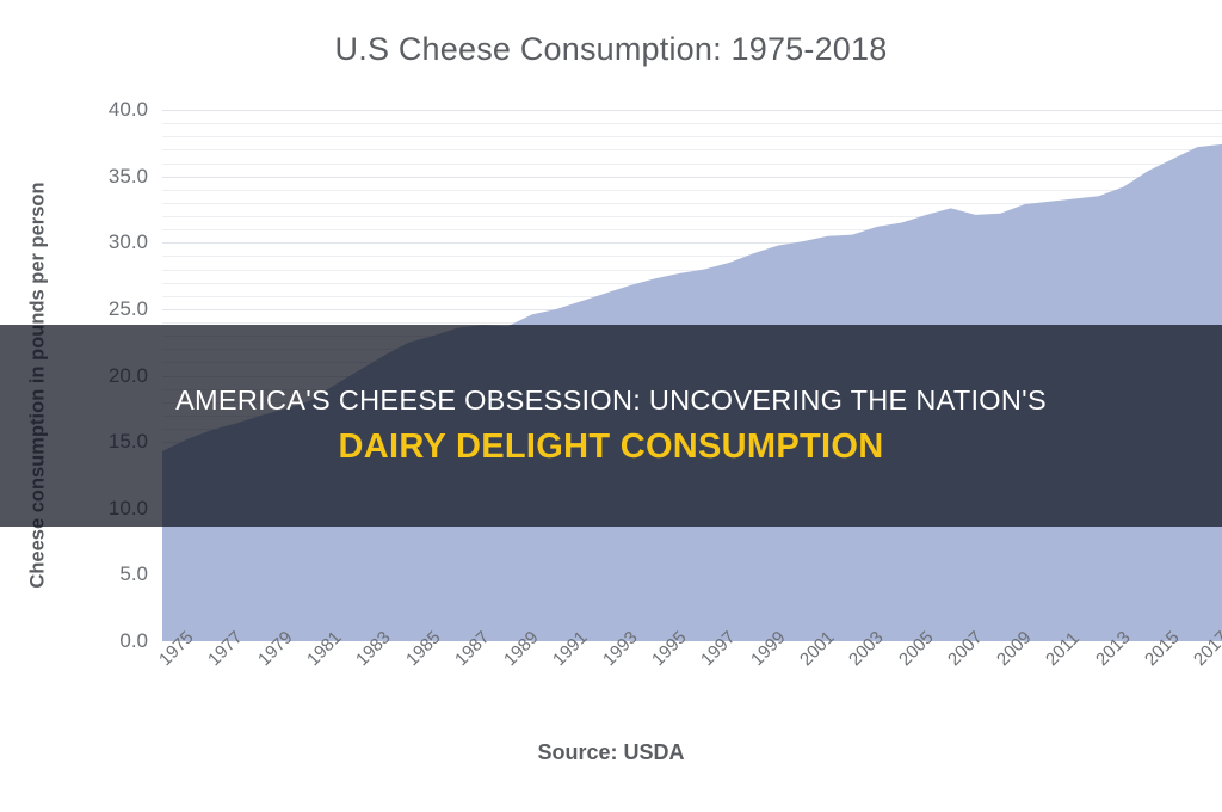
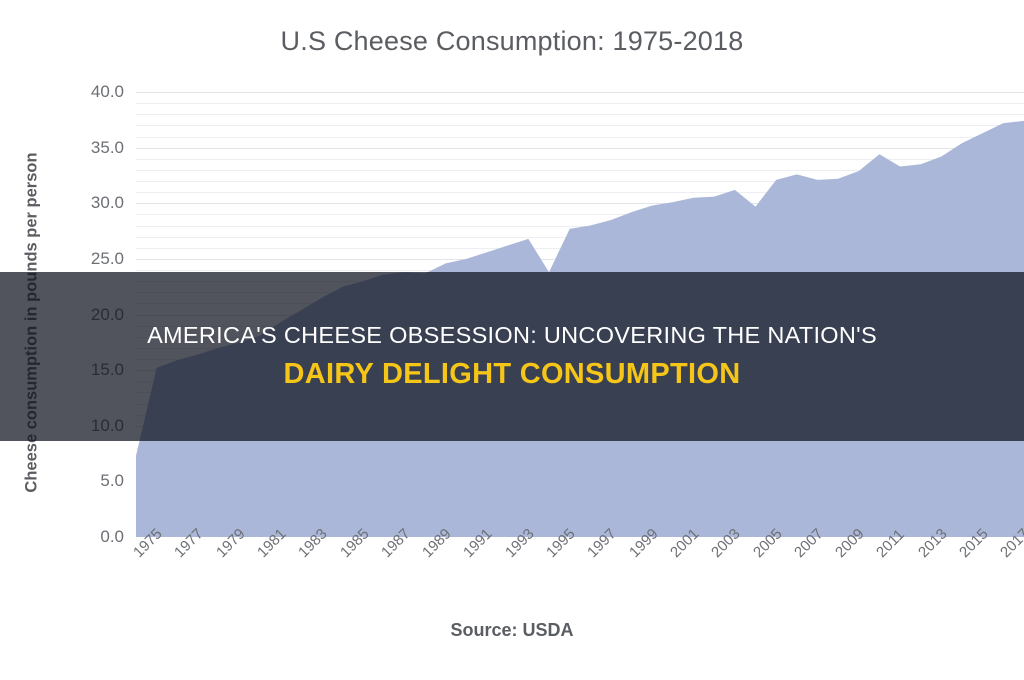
1975: 14.3 -> 7.3
1995: 27.3 -> 23.8
2005: 31.5 -> 29.7
2011: 33.1 -> 34.4
